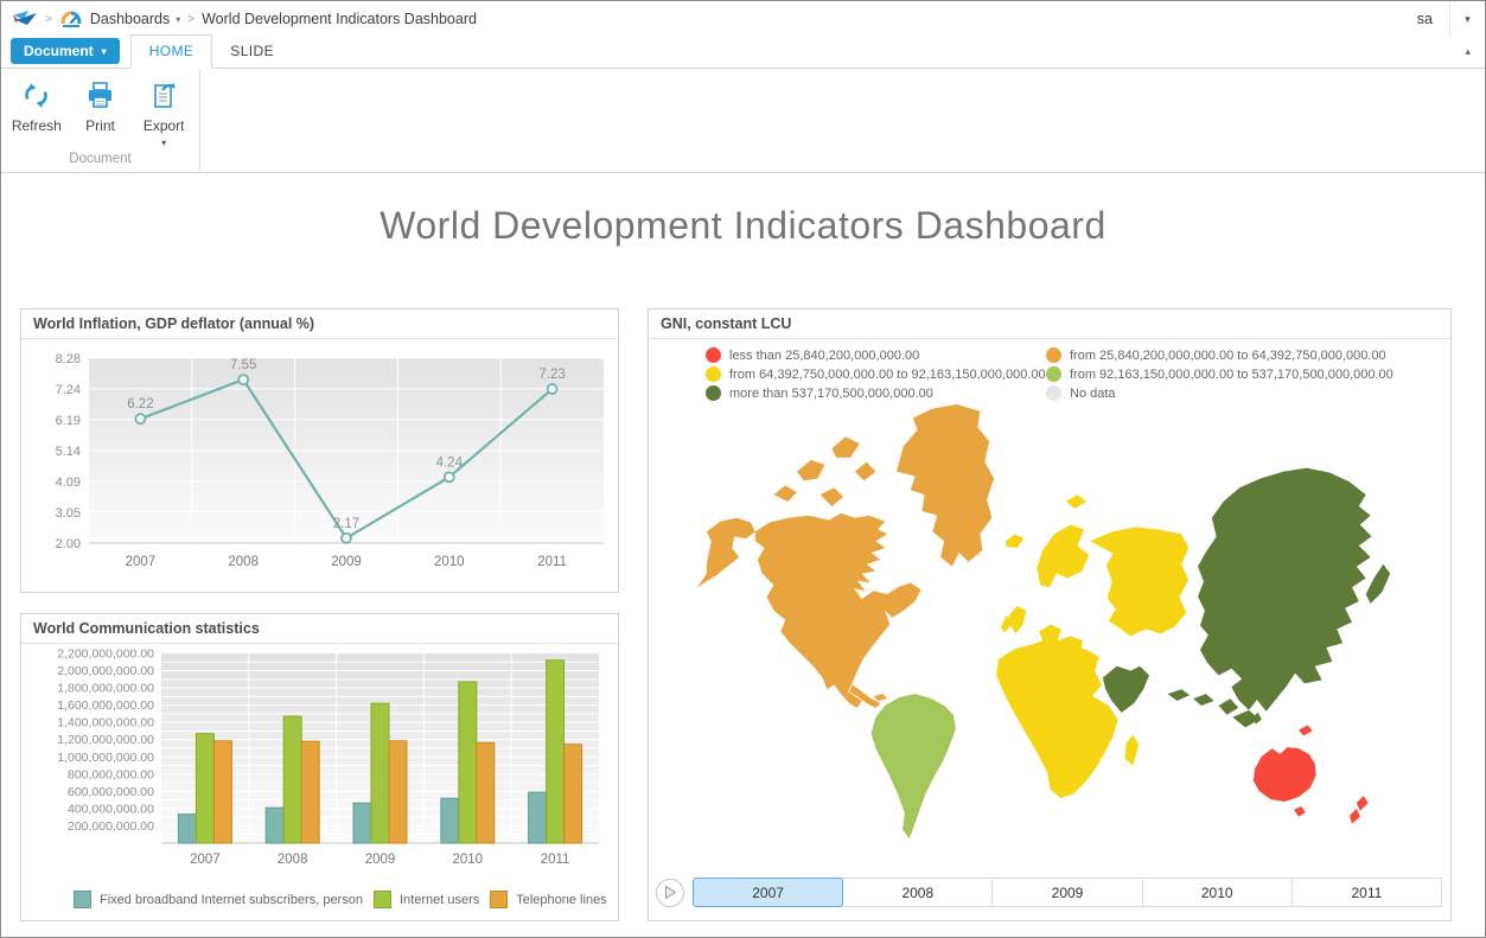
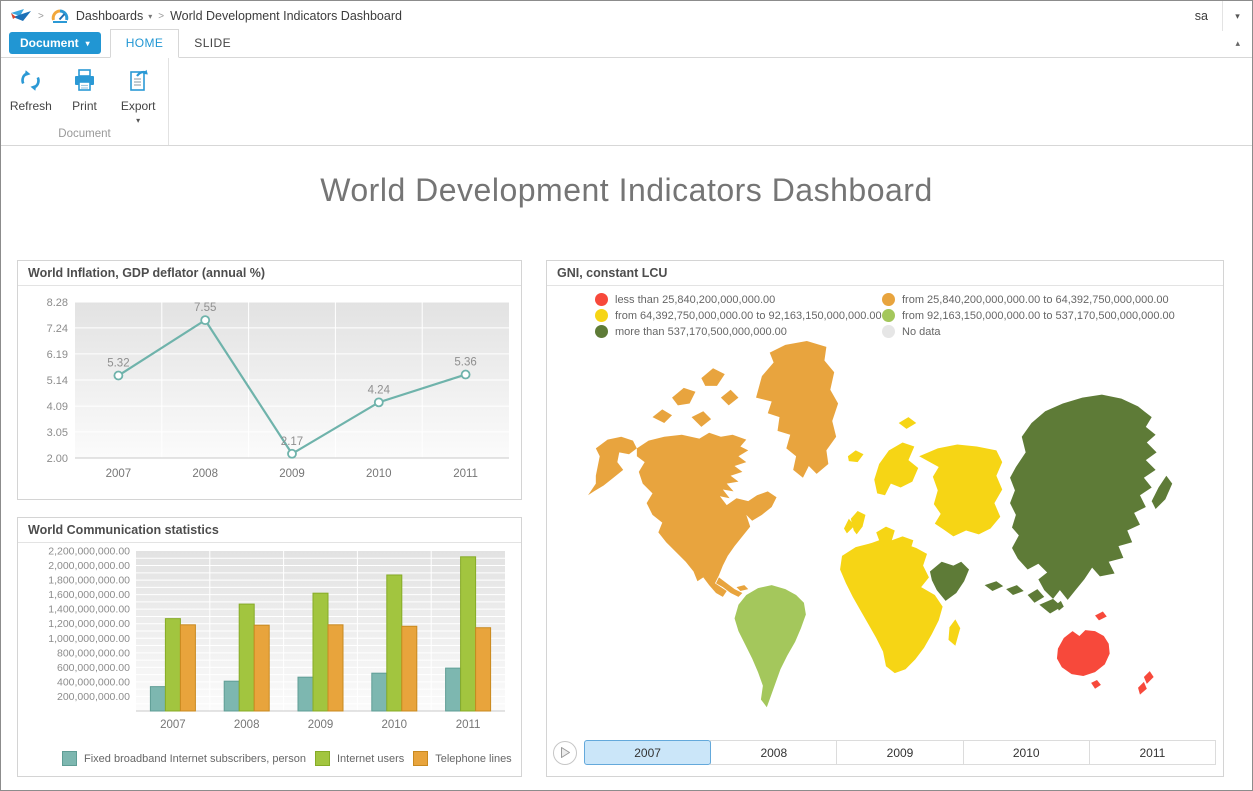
World Inflation, GDP deflator (annual %)/2007: 6.22 -> 5.32
World Inflation, GDP deflator (annual %)/2011: 7.23 -> 5.36
